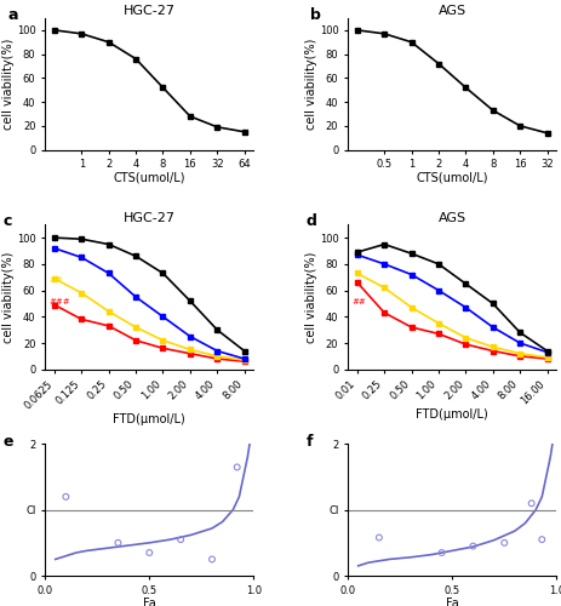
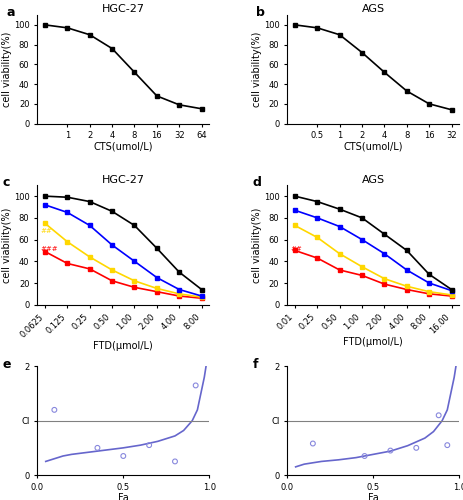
4μmol/L CTS/0.0625: 69 -> 75
4μmol/L CTS/0.01: 66 -> 50
0μmol/L CTS/0.01: 89 -> 100
